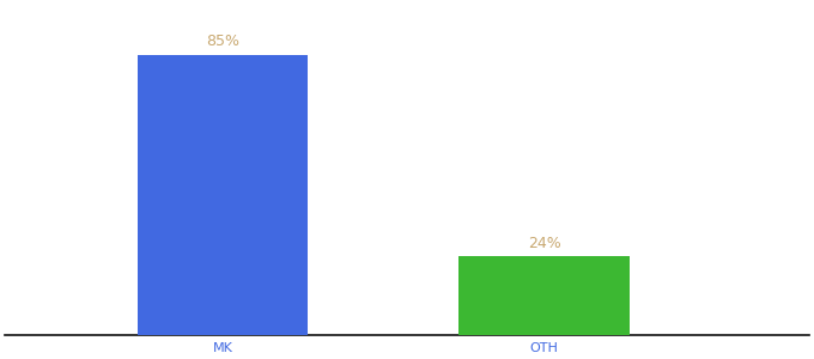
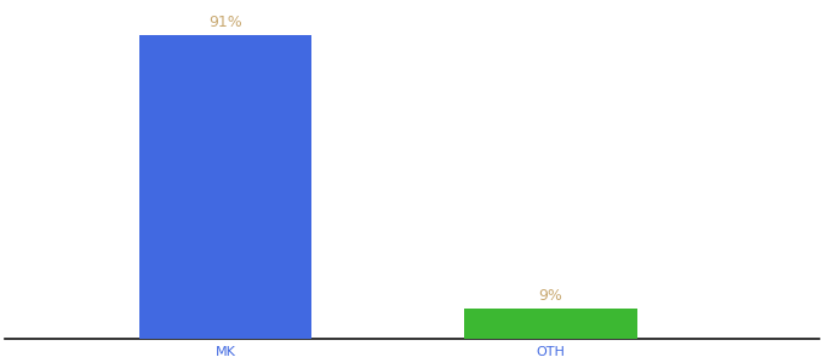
MK: 85% -> 91%
OTH: 24% -> 9%
